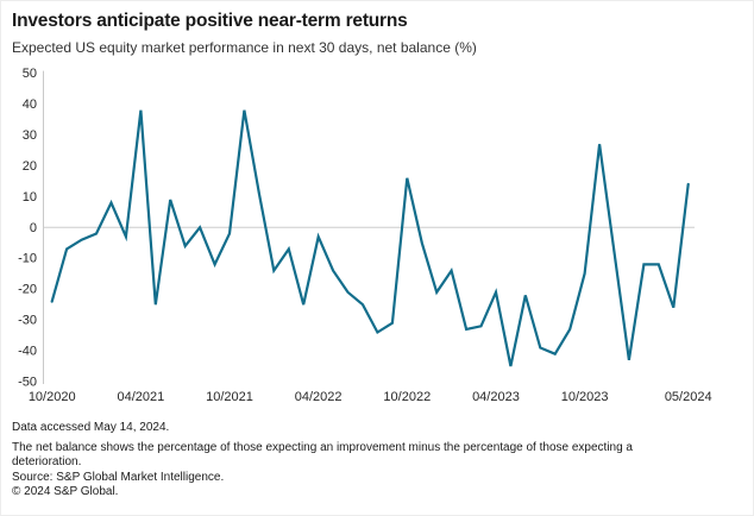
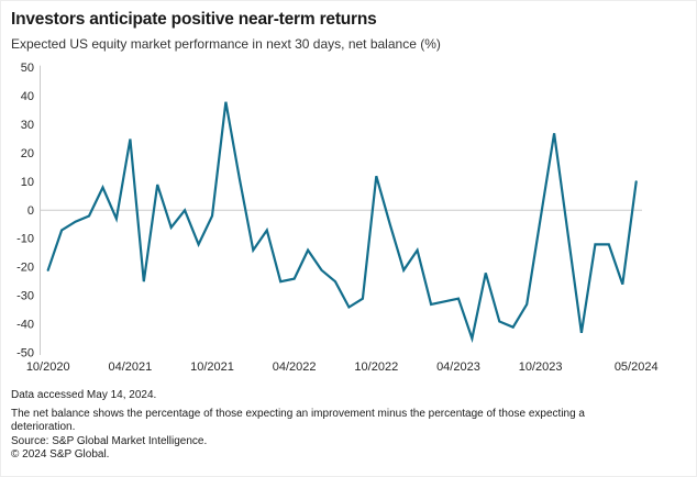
10/2020: -24 -> -21
04/2021: 38 -> 25
04/2022: -3 -> -24
10/2022: 16 -> 12
04/2023: -21 -> -31
10/2023: -15 -> -3
05/2024: 14 -> 10
